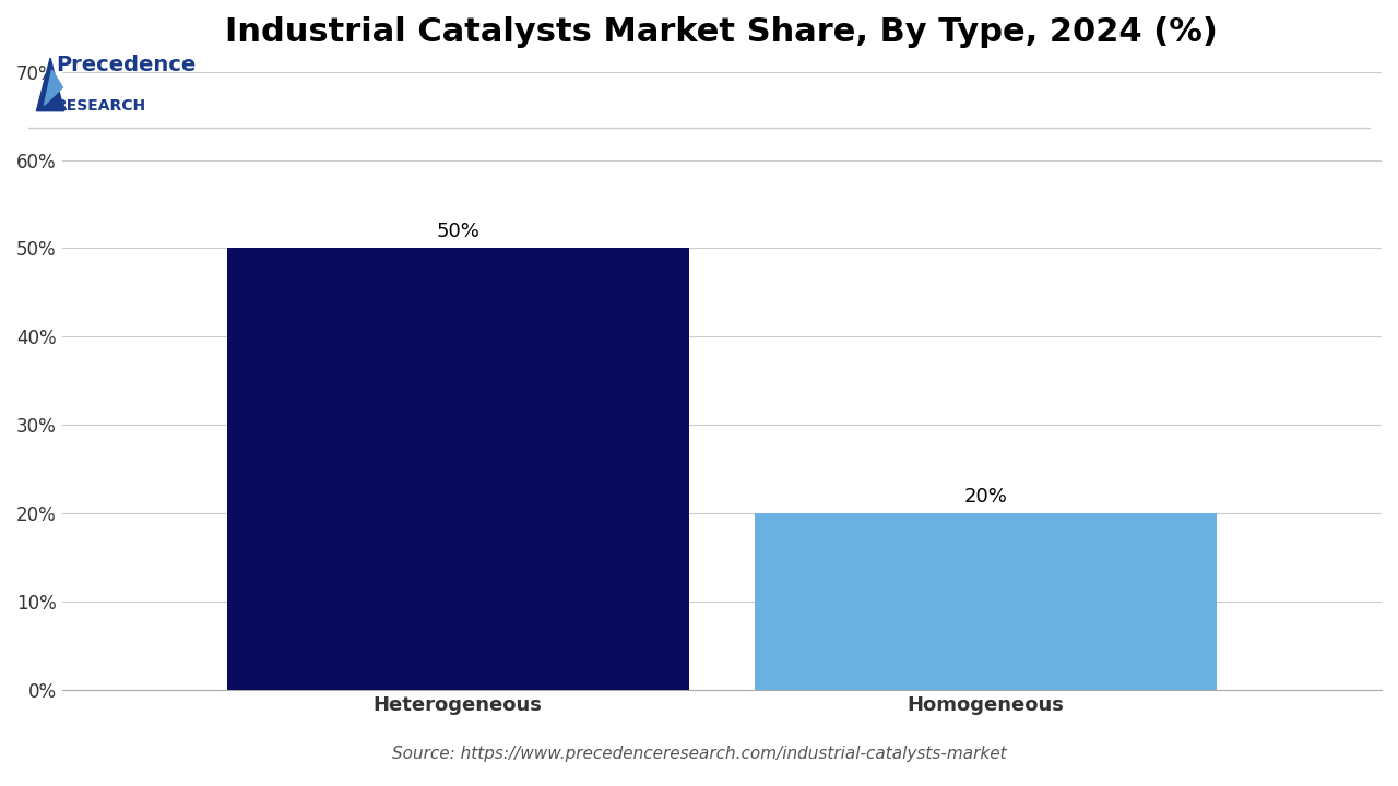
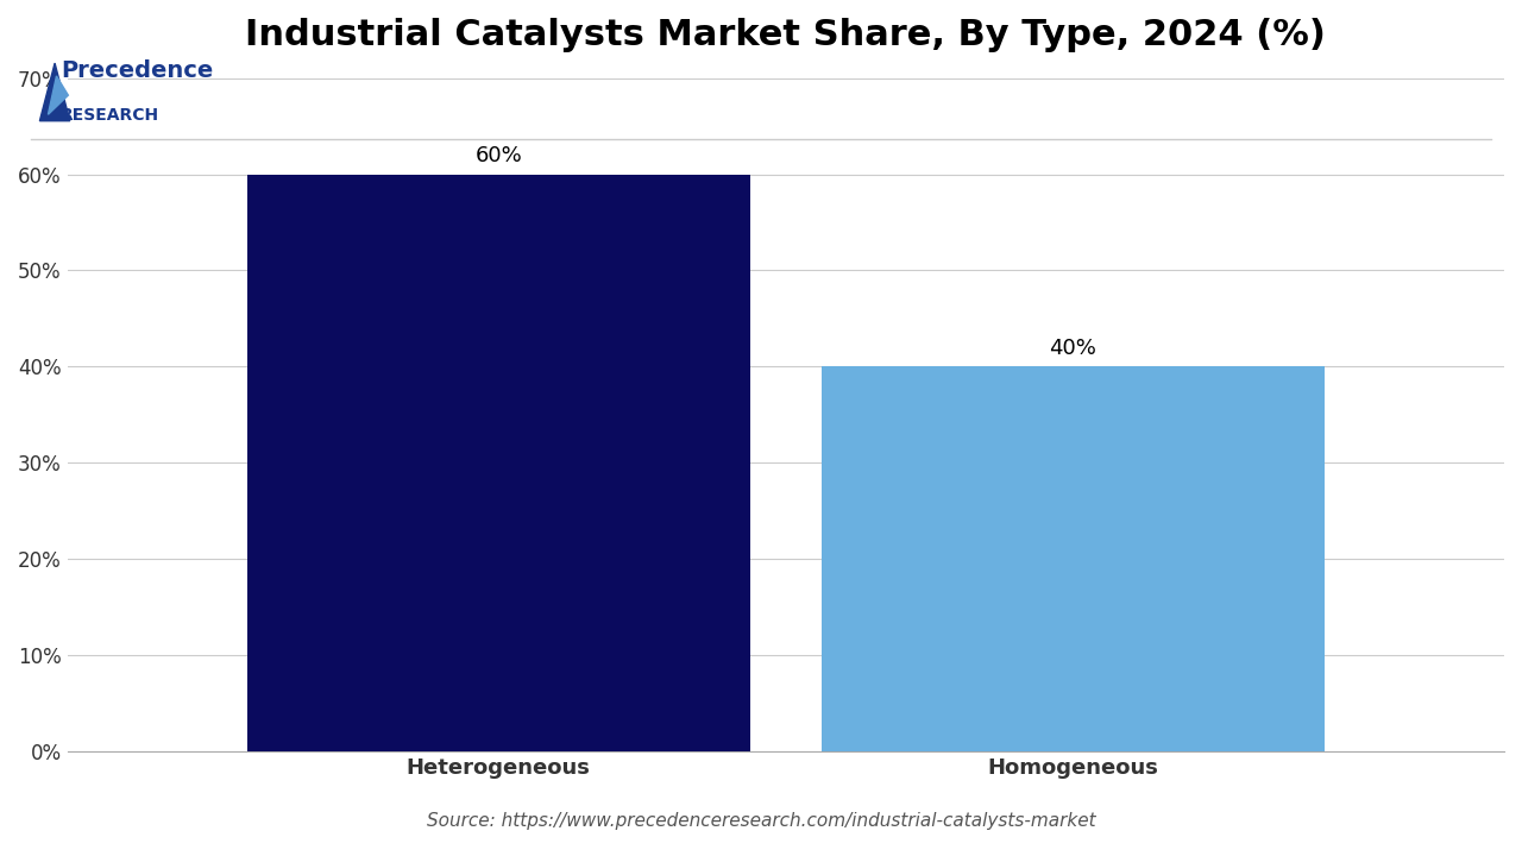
Heterogeneous: 50% -> 60%
Homogeneous: 20% -> 40%
